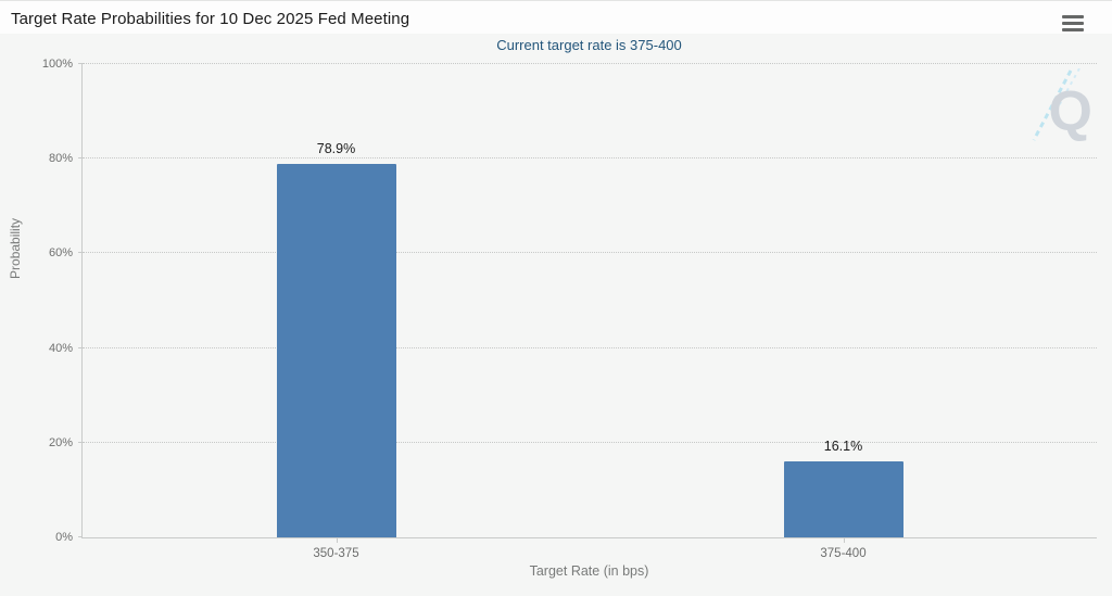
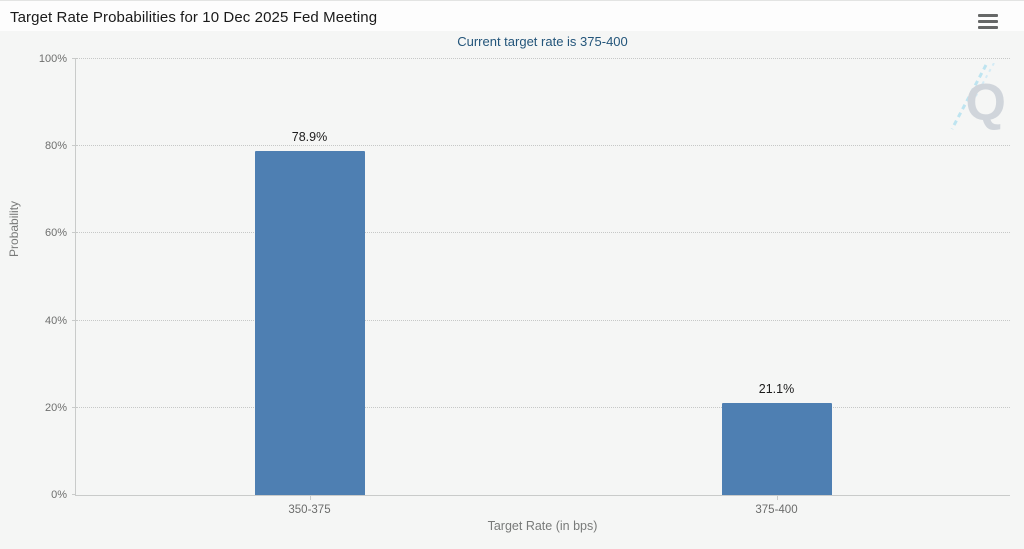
375-400: 16.1% -> 21.1%
